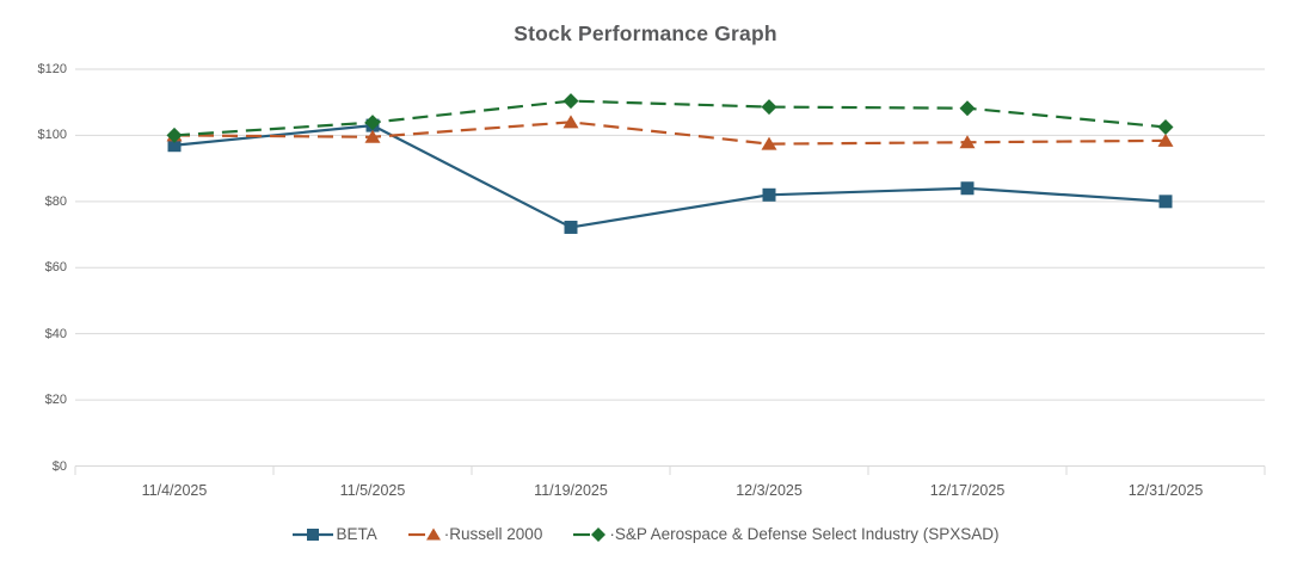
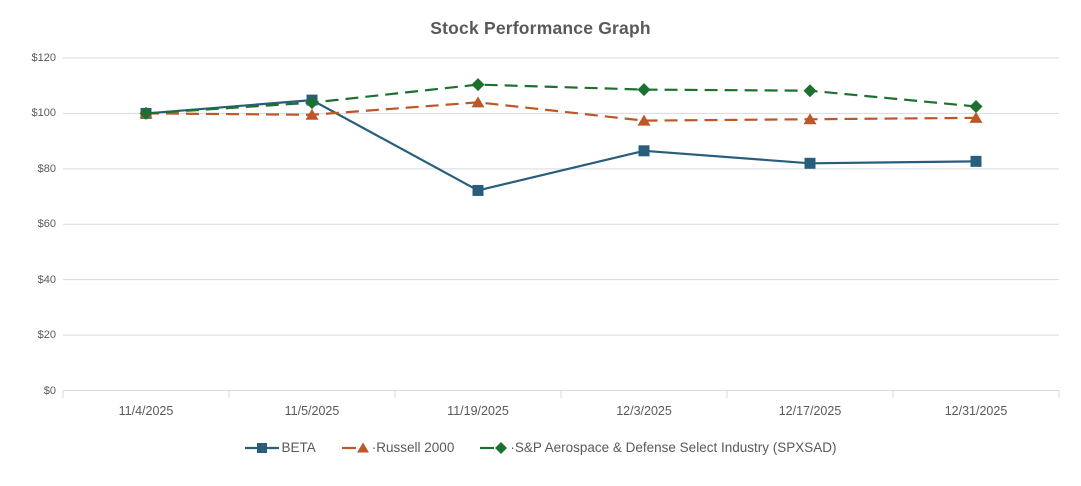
BETA/11/4/2025: $97 -> $100
BETA/11/5/2025: $103 -> $105
BETA/12/3/2025: $82 -> $86
BETA/12/17/2025: $84 -> $82
BETA/12/31/2025: $80 -> $83
